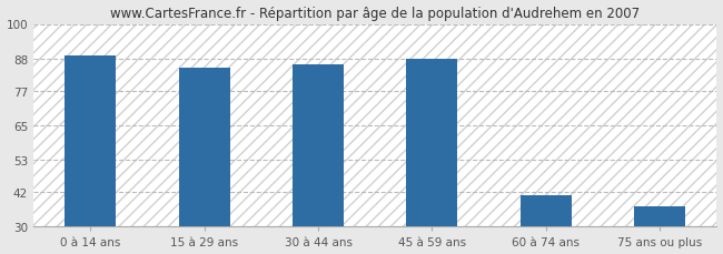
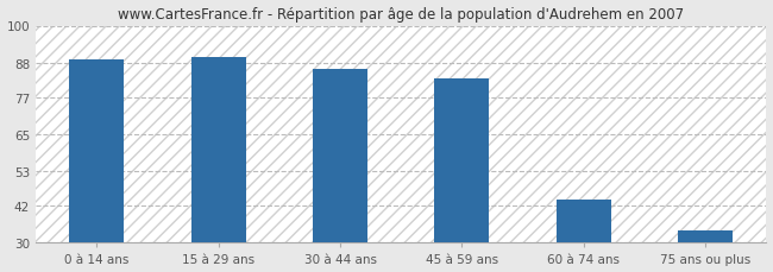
15 à 29 ans: 85 -> 90
45 à 59 ans: 88 -> 83
60 à 74 ans: 41 -> 44
75 ans ou plus: 37 -> 34
